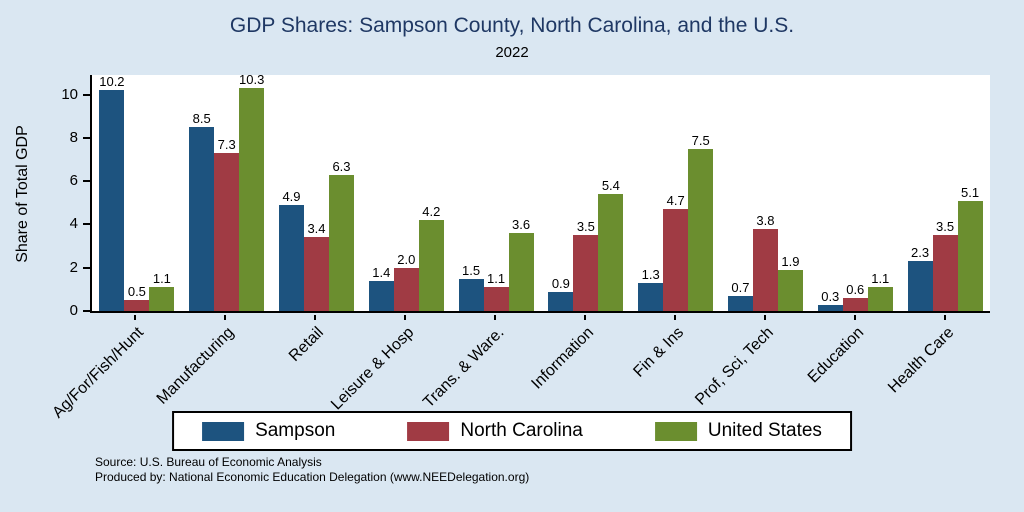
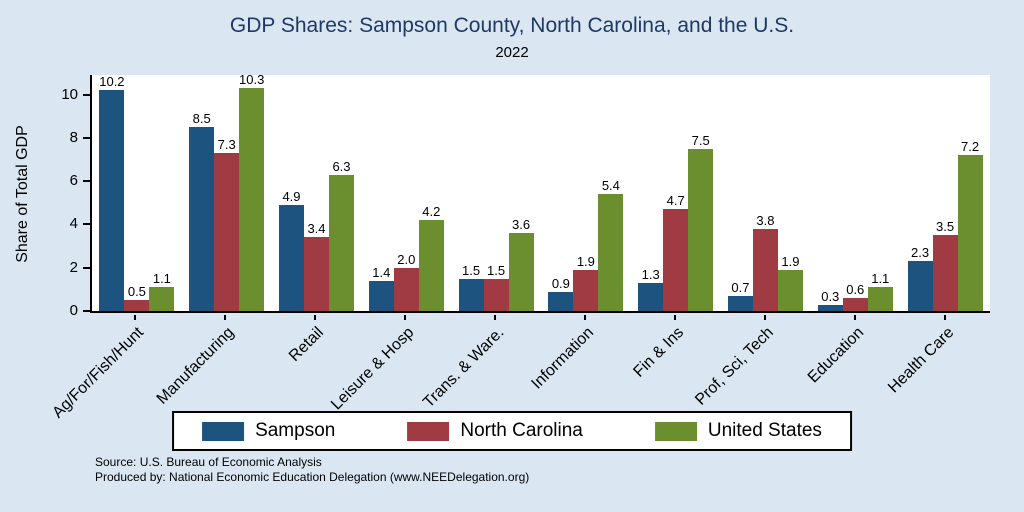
North Carolina/Trans. & Ware.: 1.1 -> 1.5
North Carolina/Information: 3.5 -> 1.9
United States/Health Care: 5.1 -> 7.2
